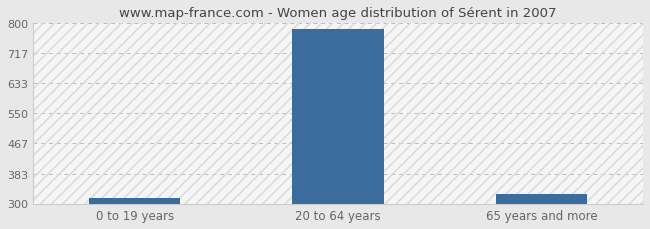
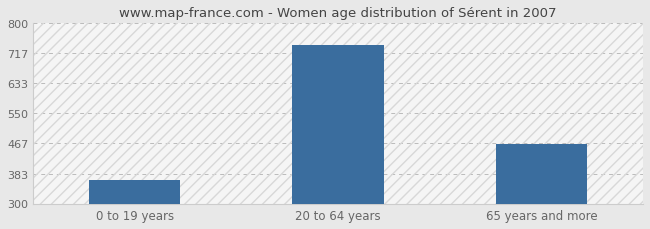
0 to 19 years: 315 -> 365
20 to 64 years: 783 -> 740
65 years and more: 325 -> 465
